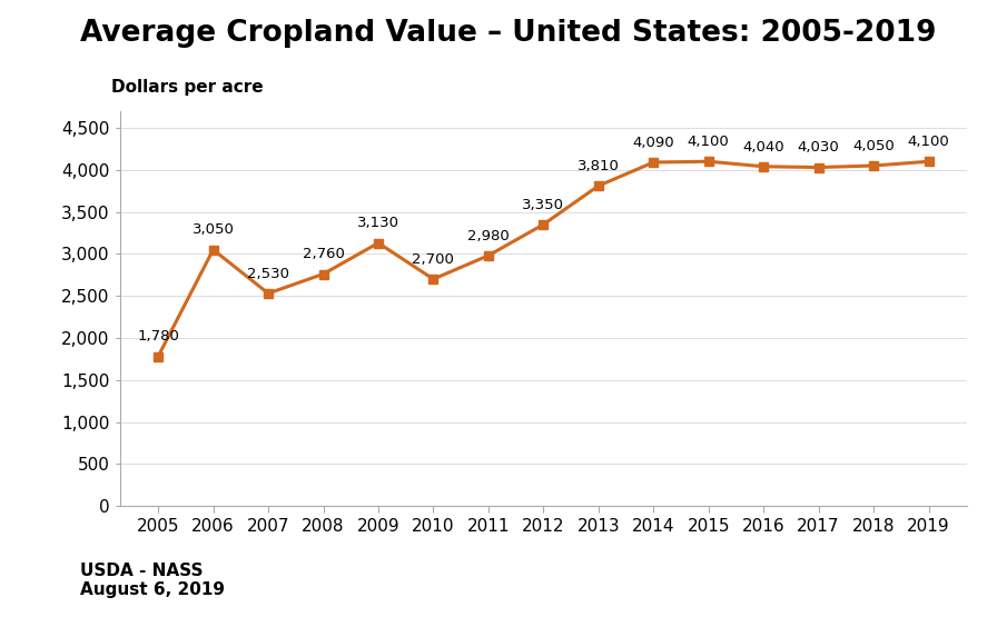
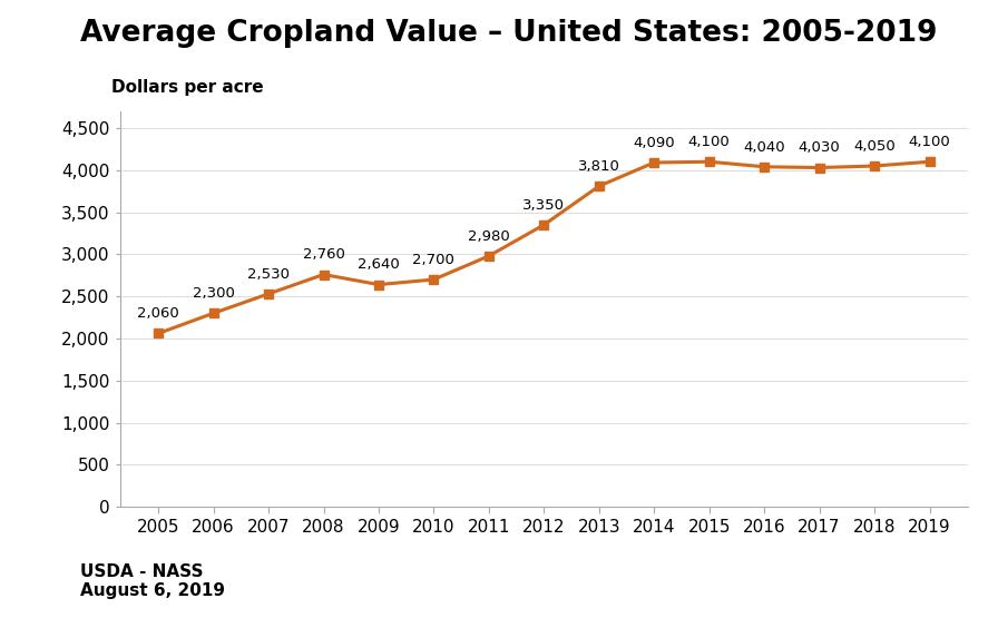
2005: 1,780 -> 2,060
2006: 3,050 -> 2,300
2009: 3,130 -> 2,640
